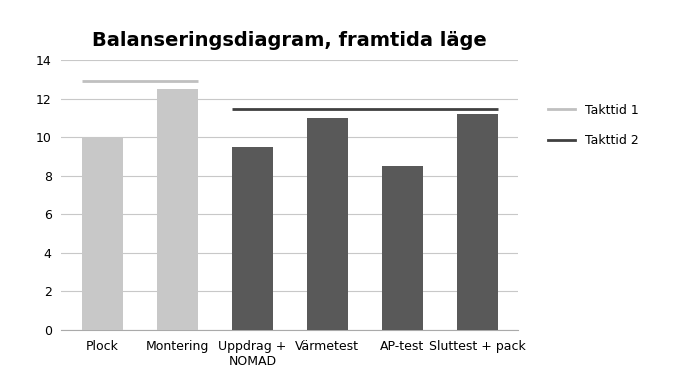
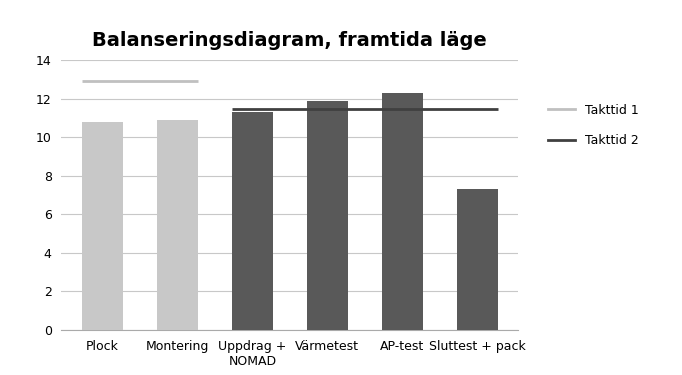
Plock: 10.0 -> 10.8
Montering: 12.5 -> 10.9
Uppdrag + NOMAD: 9.5 -> 11.3
Värmetest: 11.0 -> 11.9
AP-test: 8.5 -> 12.3
Sluttest + pack: 11.2 -> 7.3
